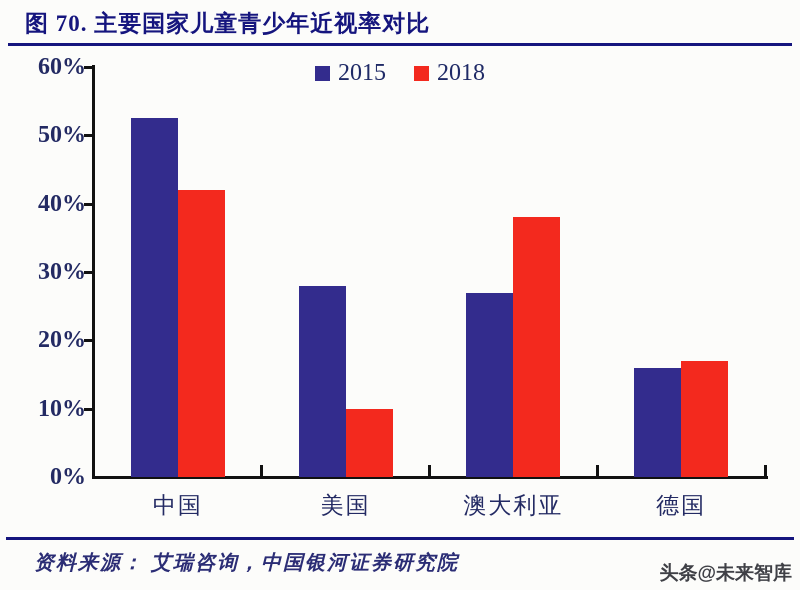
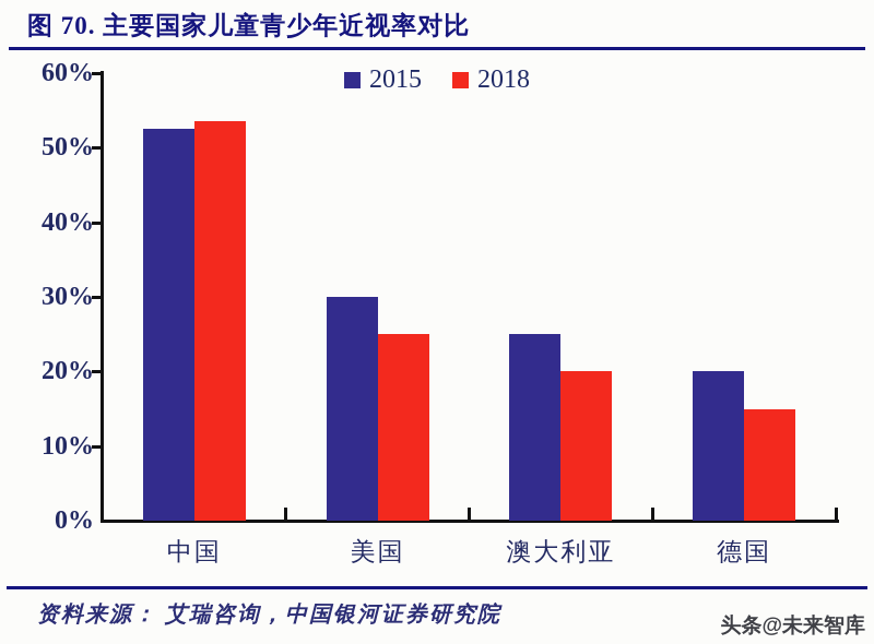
2018/中国: 42% -> 54%
2015/美国: 28% -> 30%
2018/美国: 10% -> 25%
2015/澳大利亚: 27% -> 25%
2018/澳大利亚: 38% -> 20%
2015/德国: 16% -> 20%
2018/德国: 17% -> 15%
